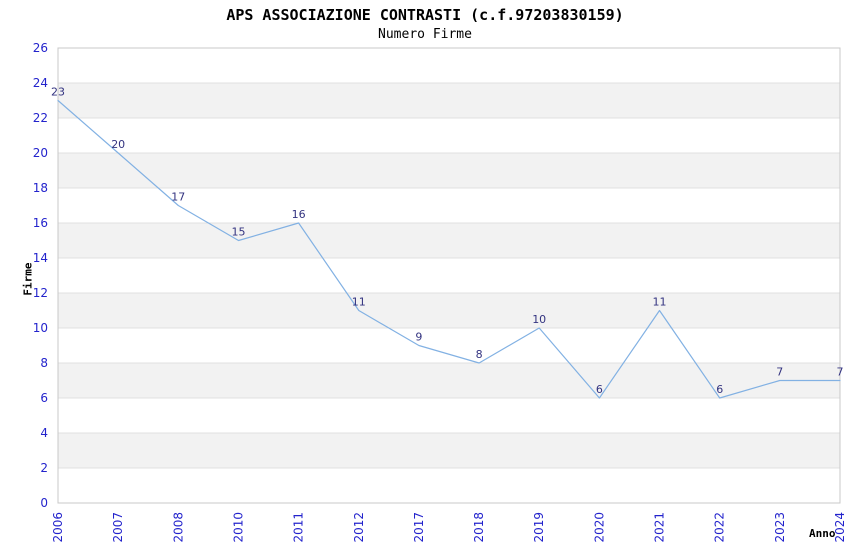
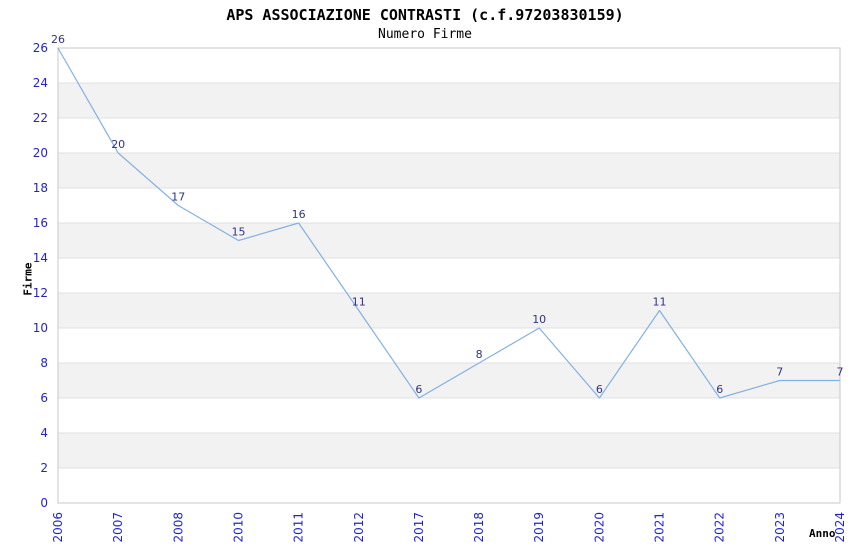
2006: 23 -> 26
2017: 9 -> 6
